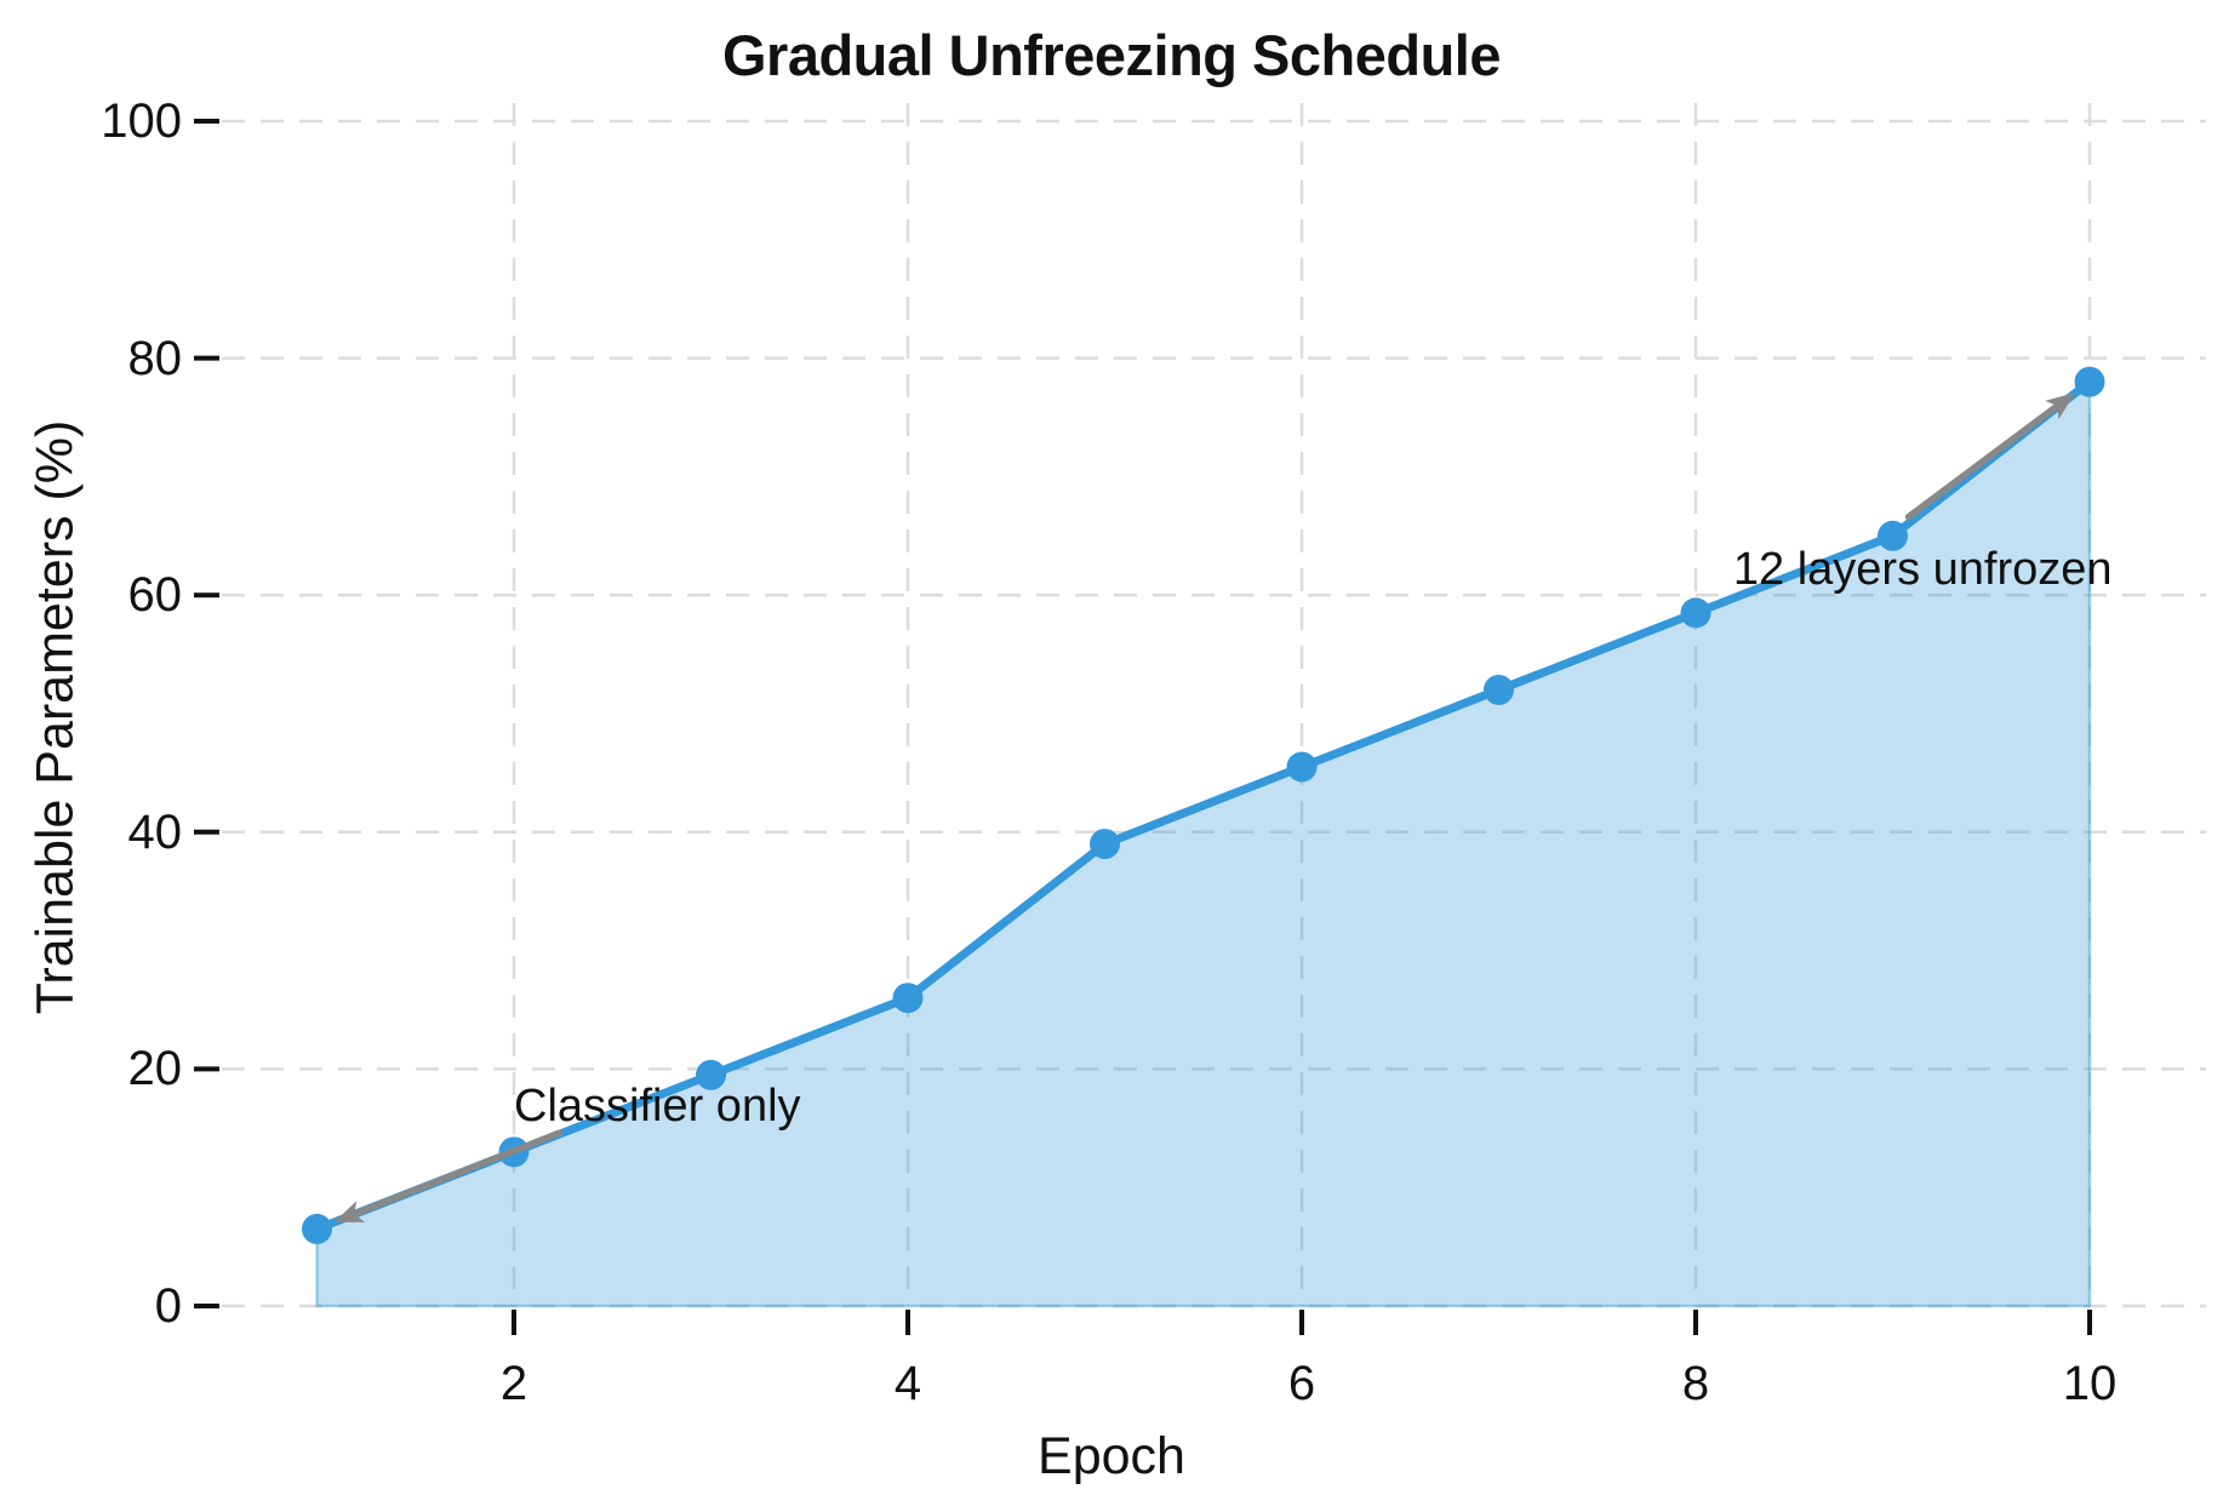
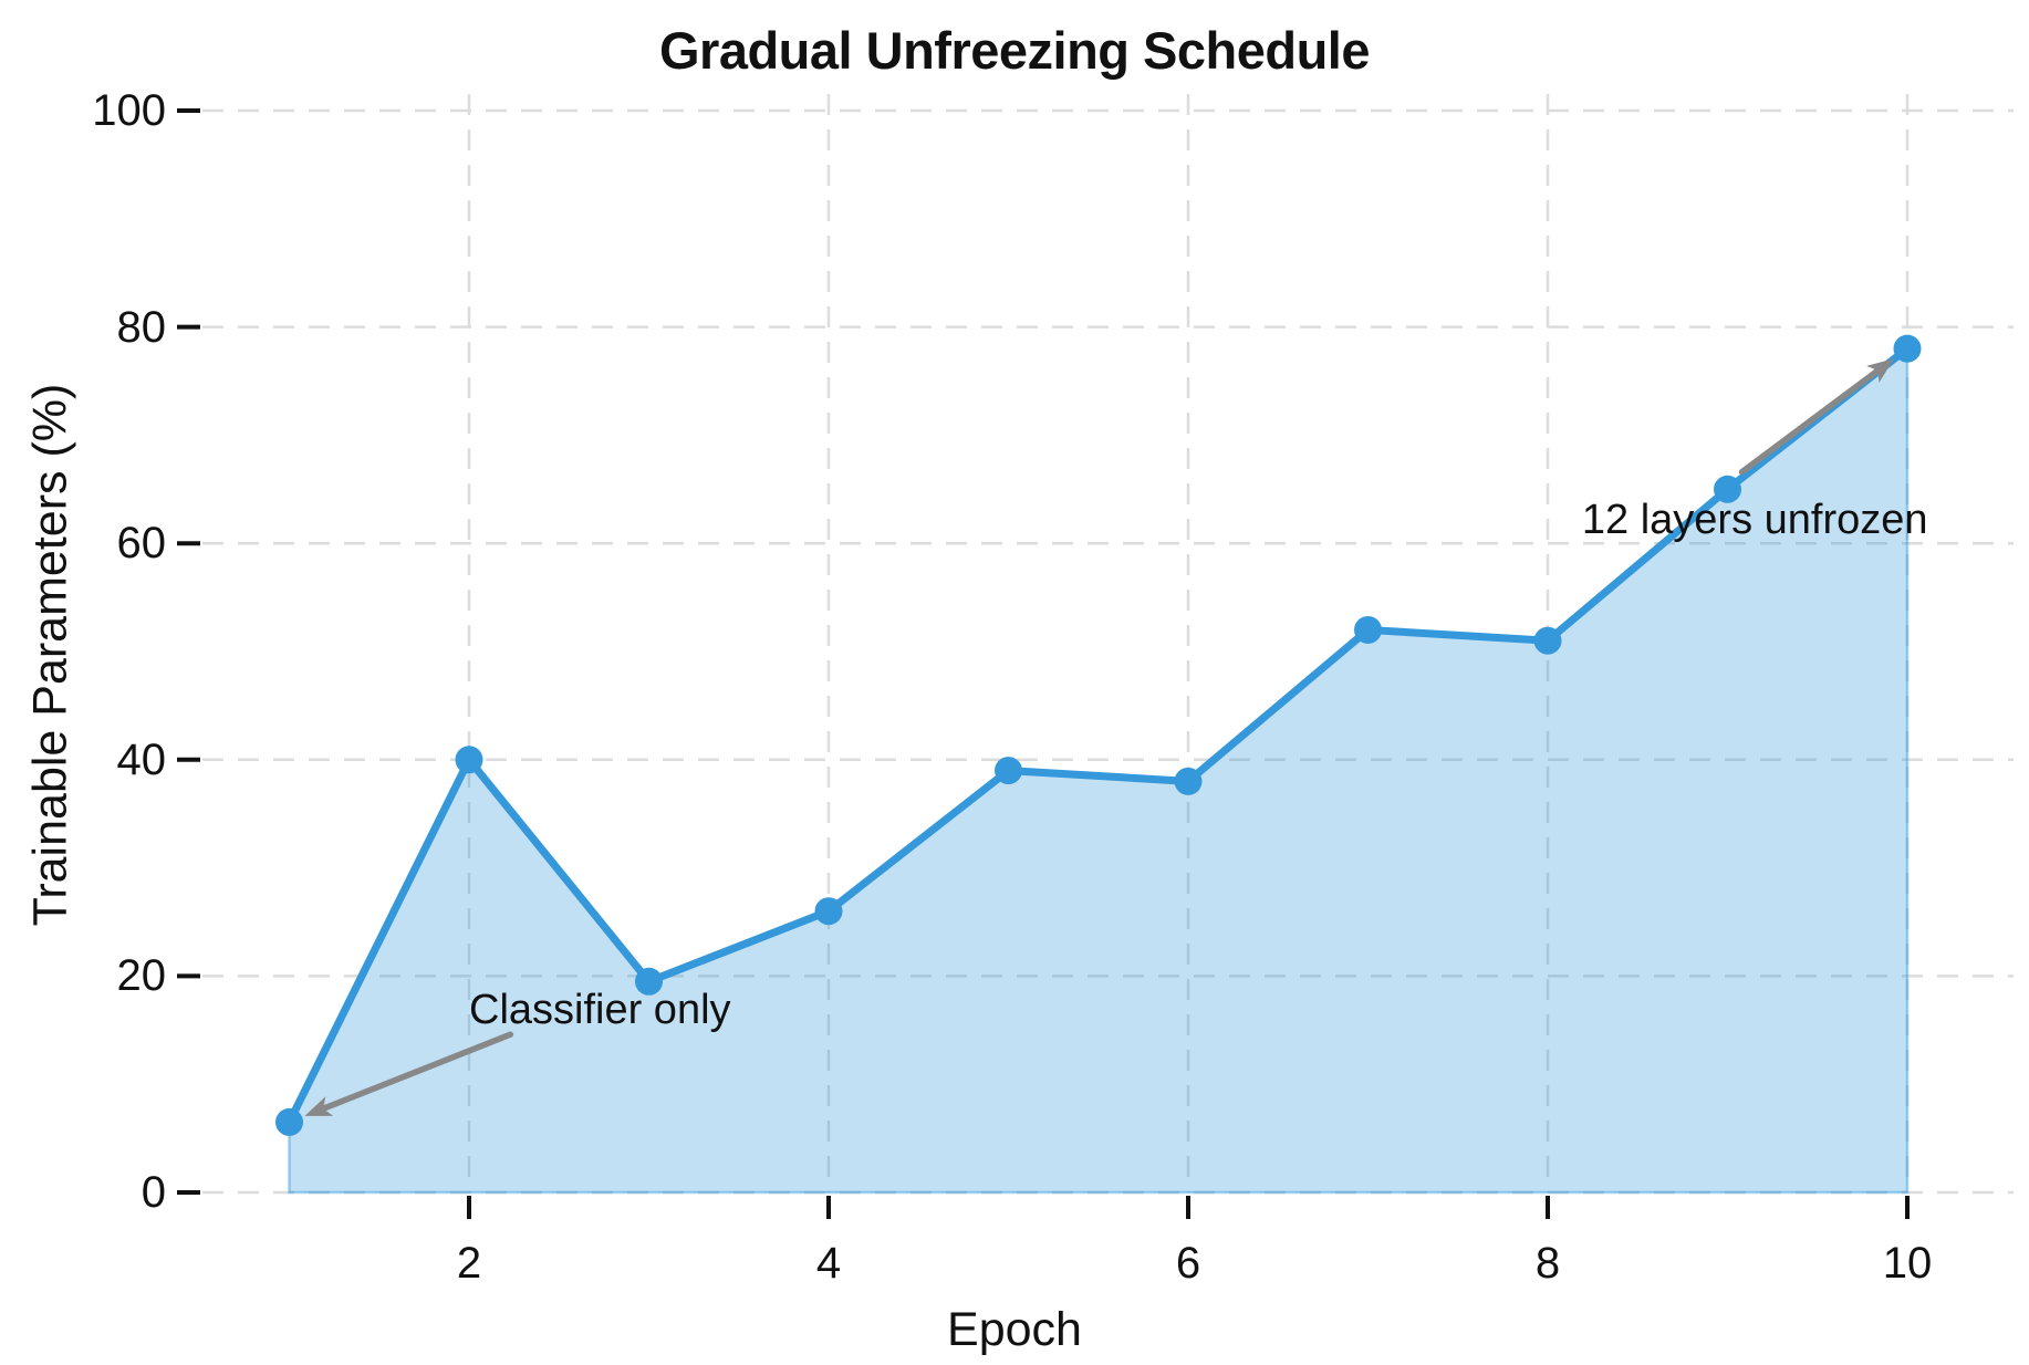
2: 13 -> 40
6: 46 -> 38
8: 58 -> 51
